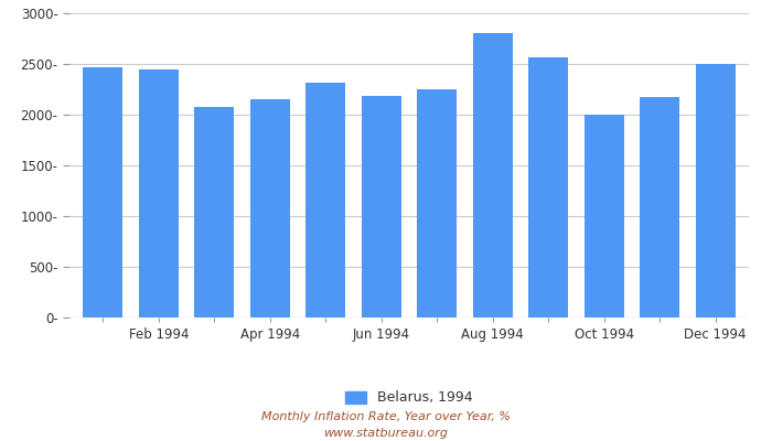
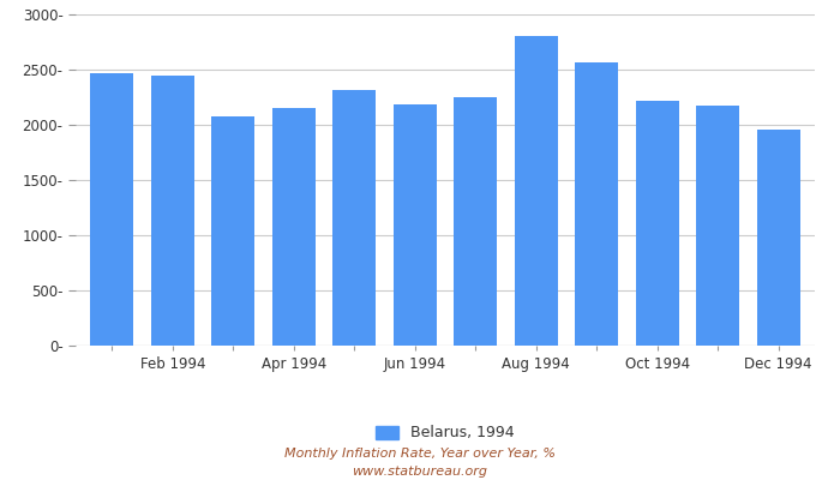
Oct 1994: 2000- -> 2220-
Dec 1994: 2500- -> 1960-
